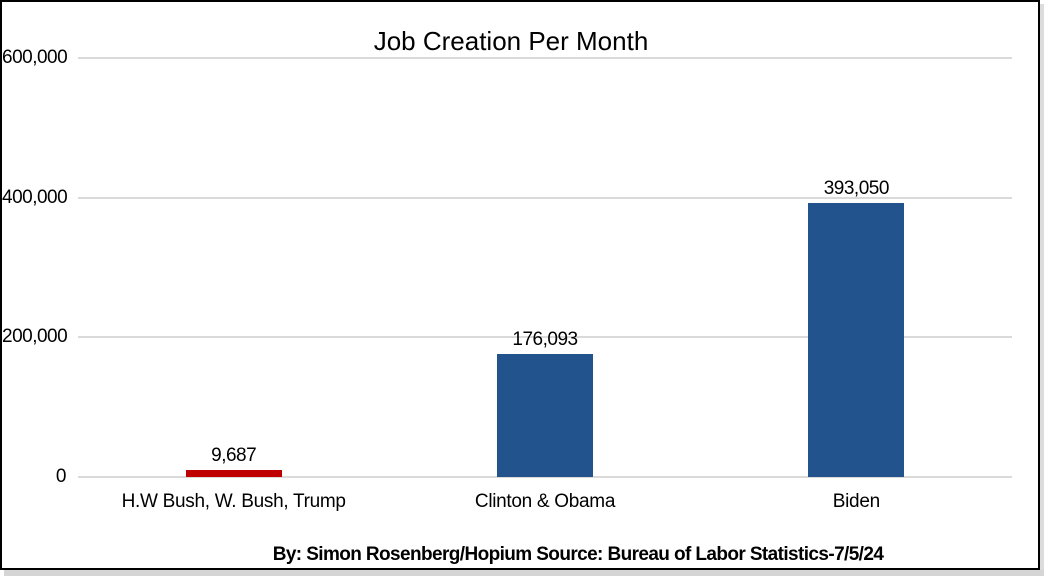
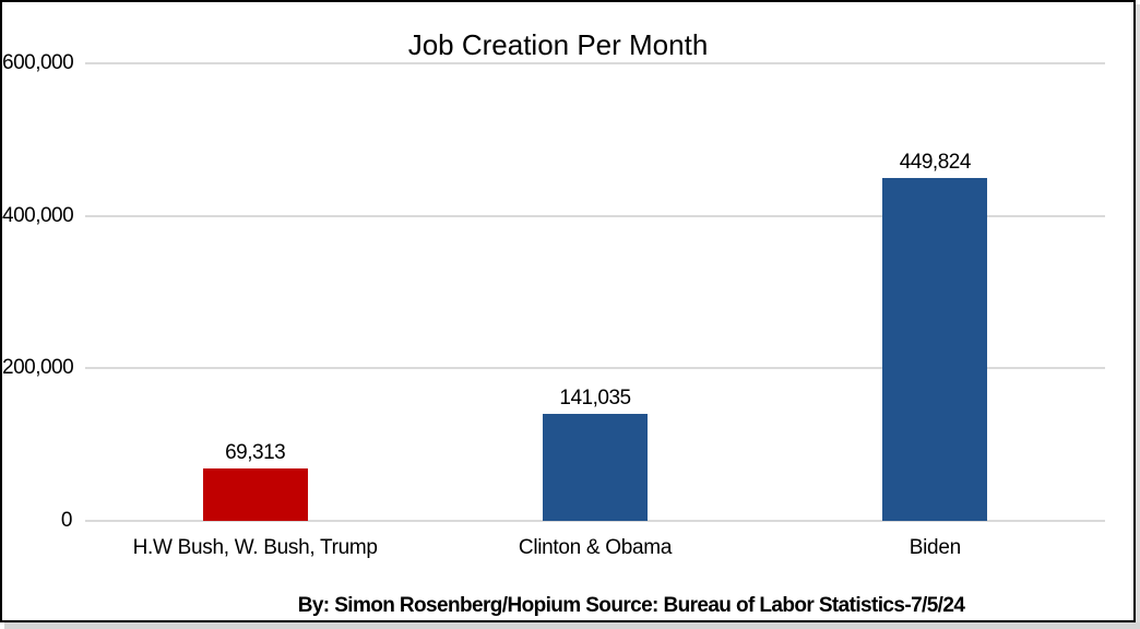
H.W Bush, W. Bush, Trump: 9,687 -> 69,313
Clinton & Obama: 176,093 -> 141,035
Biden: 393,050 -> 449,824
